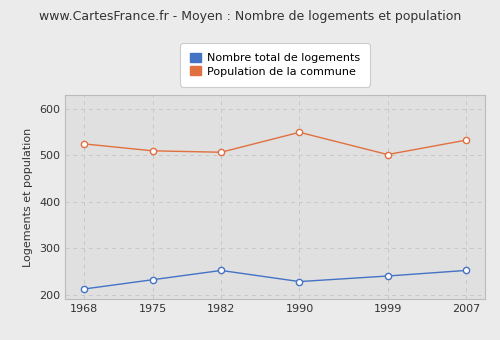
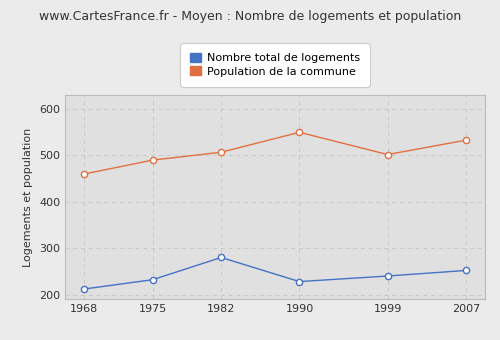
Population de la commune/1968: 525 -> 460
Population de la commune/1975: 510 -> 490
Nombre total de logements/1982: 252 -> 280
